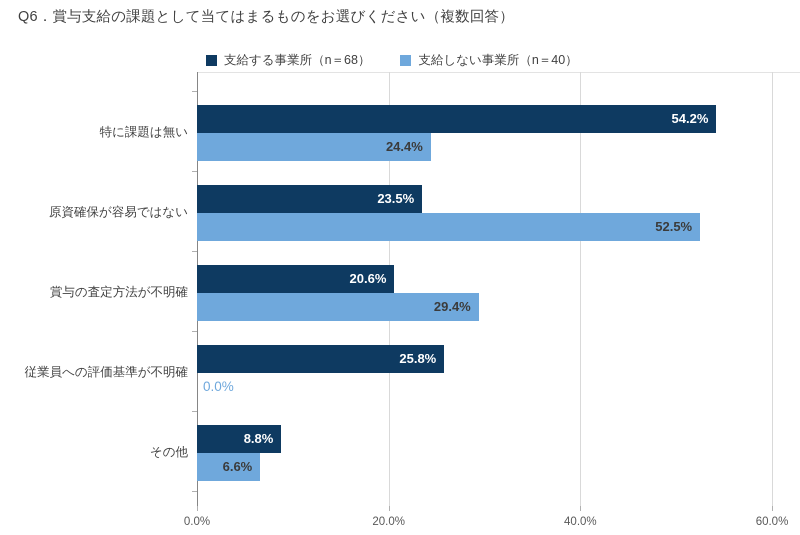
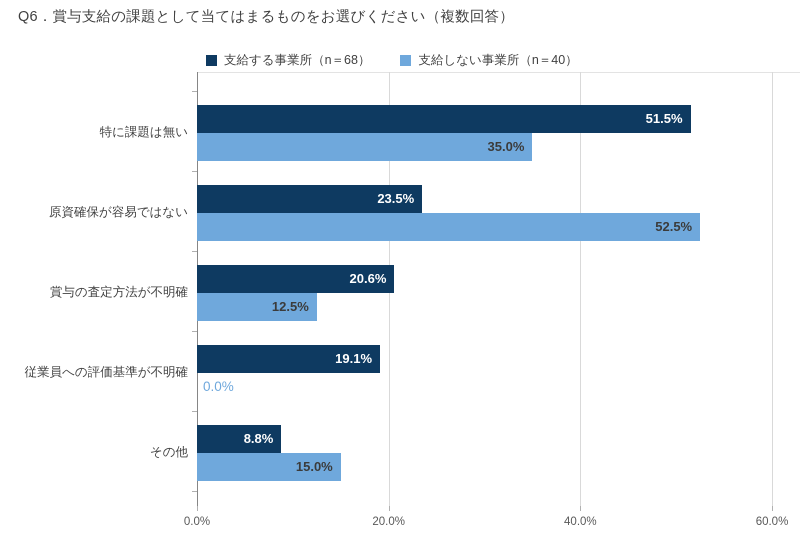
支給する事業所（n＝68）/特に課題は無い: 54.2% -> 51.5%
支給しない事業所（n＝40）/特に課題は無い: 24.4% -> 35.0%
支給しない事業所（n＝40）/賞与の査定方法が不明確: 29.4% -> 12.5%
支給する事業所（n＝68）/従業員への評価基準が不明確: 25.8% -> 19.1%
支給しない事業所（n＝40）/その他: 6.6% -> 15.0%
